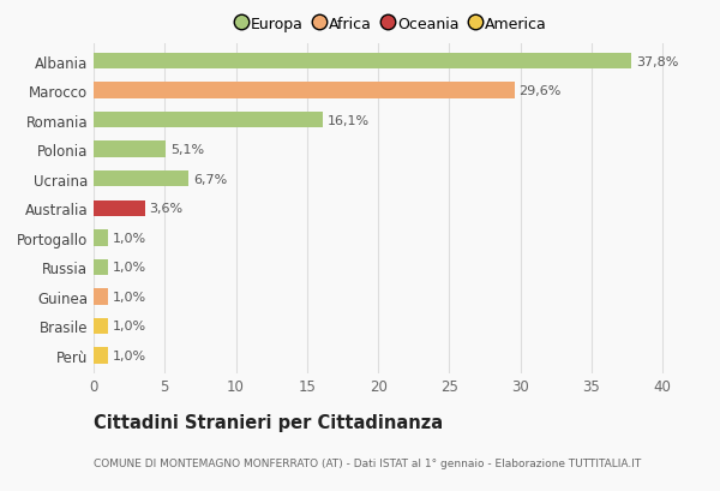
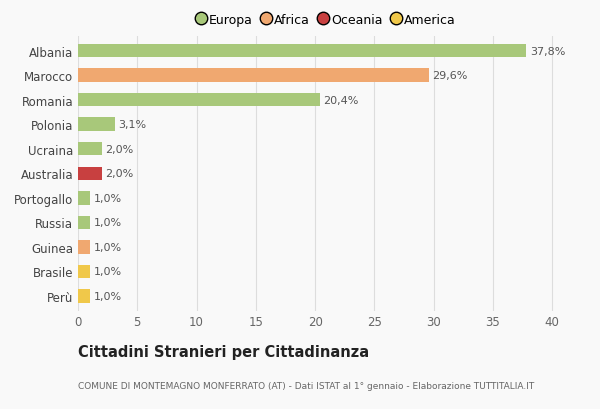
Romania: 16,1% -> 20,4%
Polonia: 5,1% -> 3,1%
Ucraina: 6,7% -> 2,0%
Australia: 3,6% -> 2,0%
